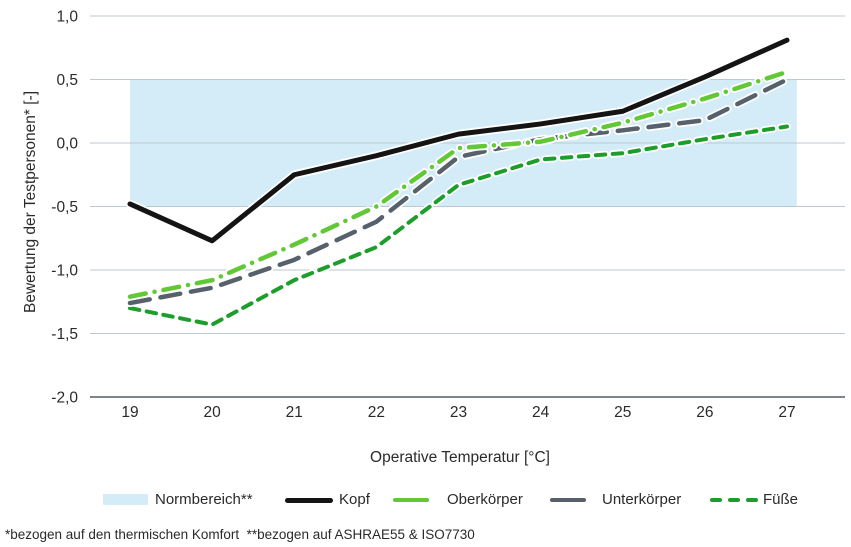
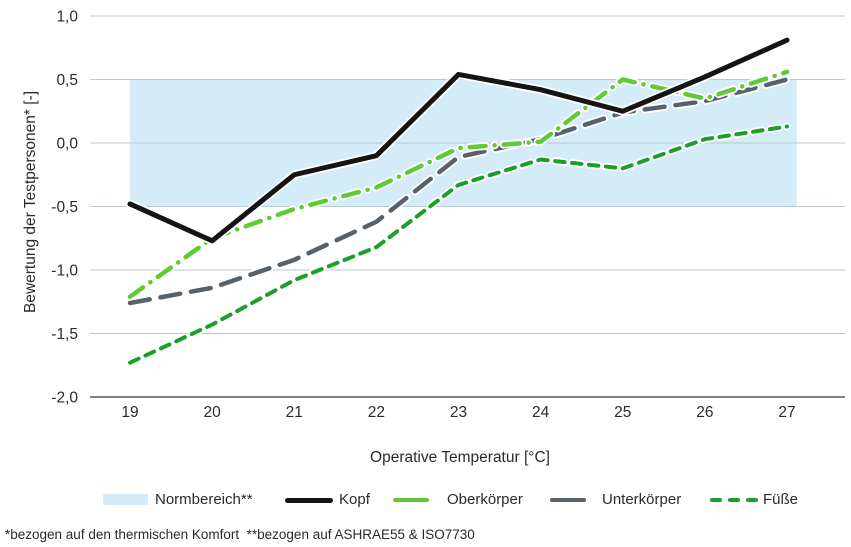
Füße/19: -1,30 -> -1,73
Oberkörper/20: -1,08 -> -0,75
Oberkörper/21: -0,80 -> -0,52
Oberkörper/22: -0,50 -> -0,35
Kopf/23: 0,07 -> 0,54
Kopf/24: 0,15 -> 0,42
Oberkörper/25: 0,16 -> 0,50
Unterkörper/25: 0,10 -> 0,24
Füße/25: -0,08 -> -0,20
Unterkörper/26: 0,18 -> 0,33
